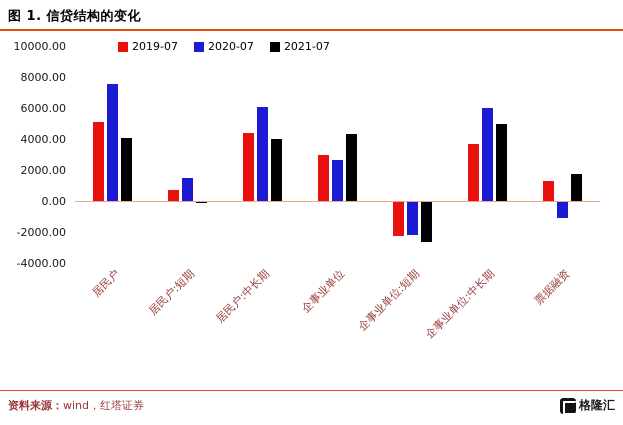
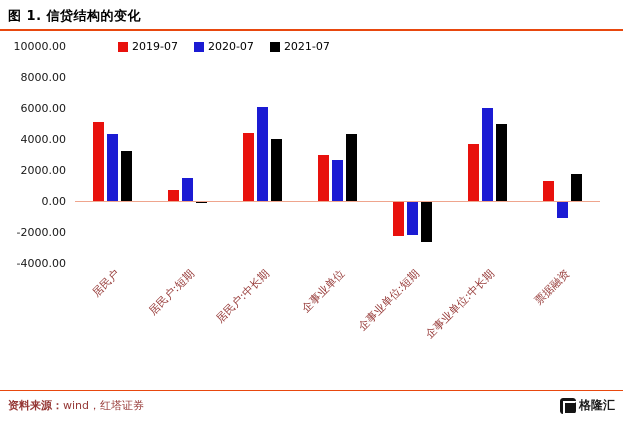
2020-07/居民户: 7600 -> 4300
2021-07/居民户: 4100 -> 3200
